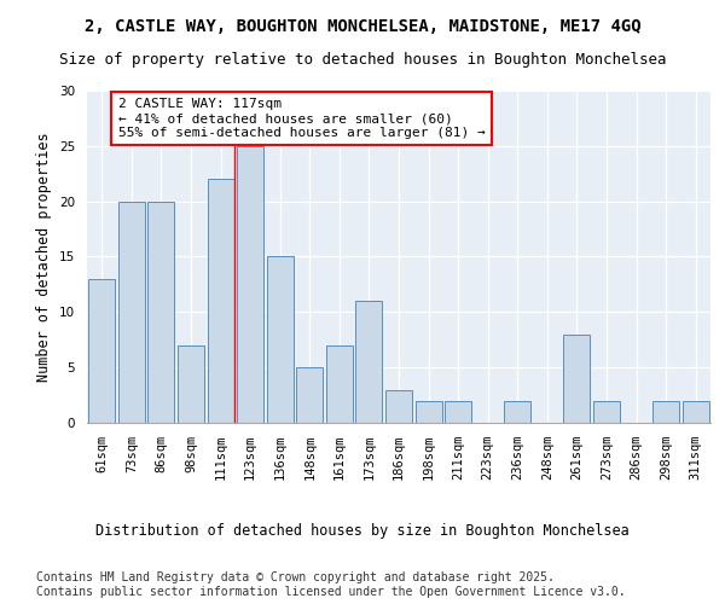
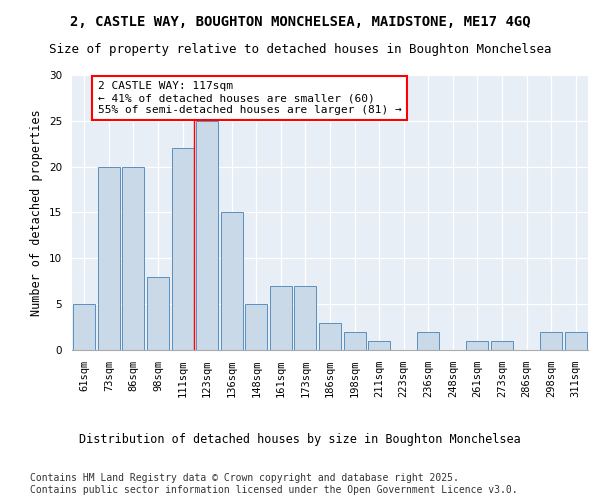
61sqm: 13 -> 5
98sqm: 7 -> 8
173sqm: 11 -> 7
211sqm: 2 -> 1
261sqm: 8 -> 1
273sqm: 2 -> 1
